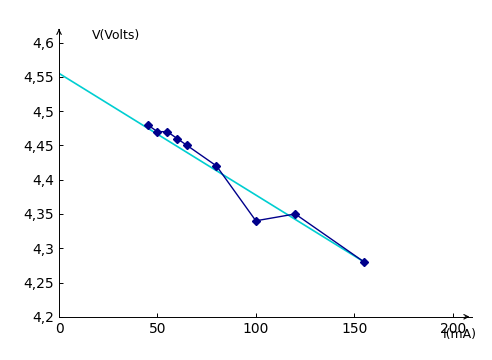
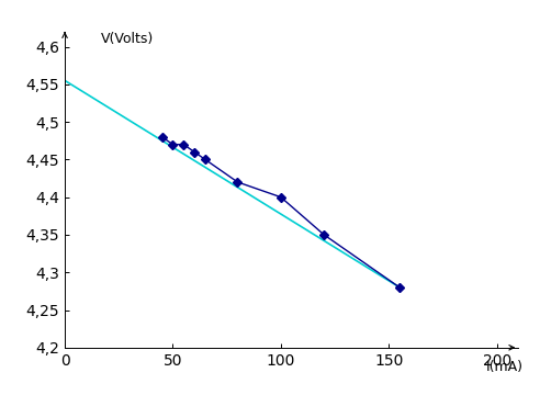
100: 4,34 -> 4,40
